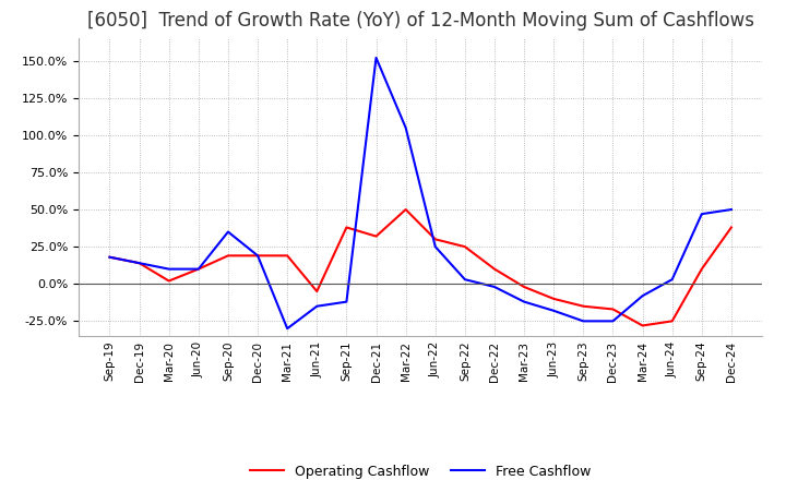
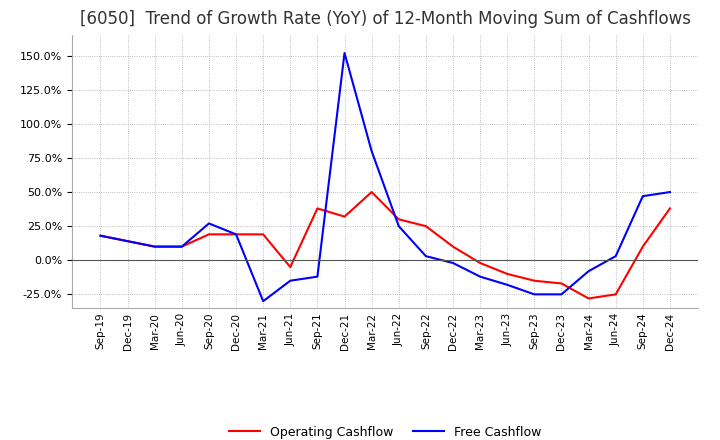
Operating Cashflow/Mar-20: 2% -> 10%
Free Cashflow/Sep-20: 35% -> 27%
Free Cashflow/Mar-22: 105% -> 80%
